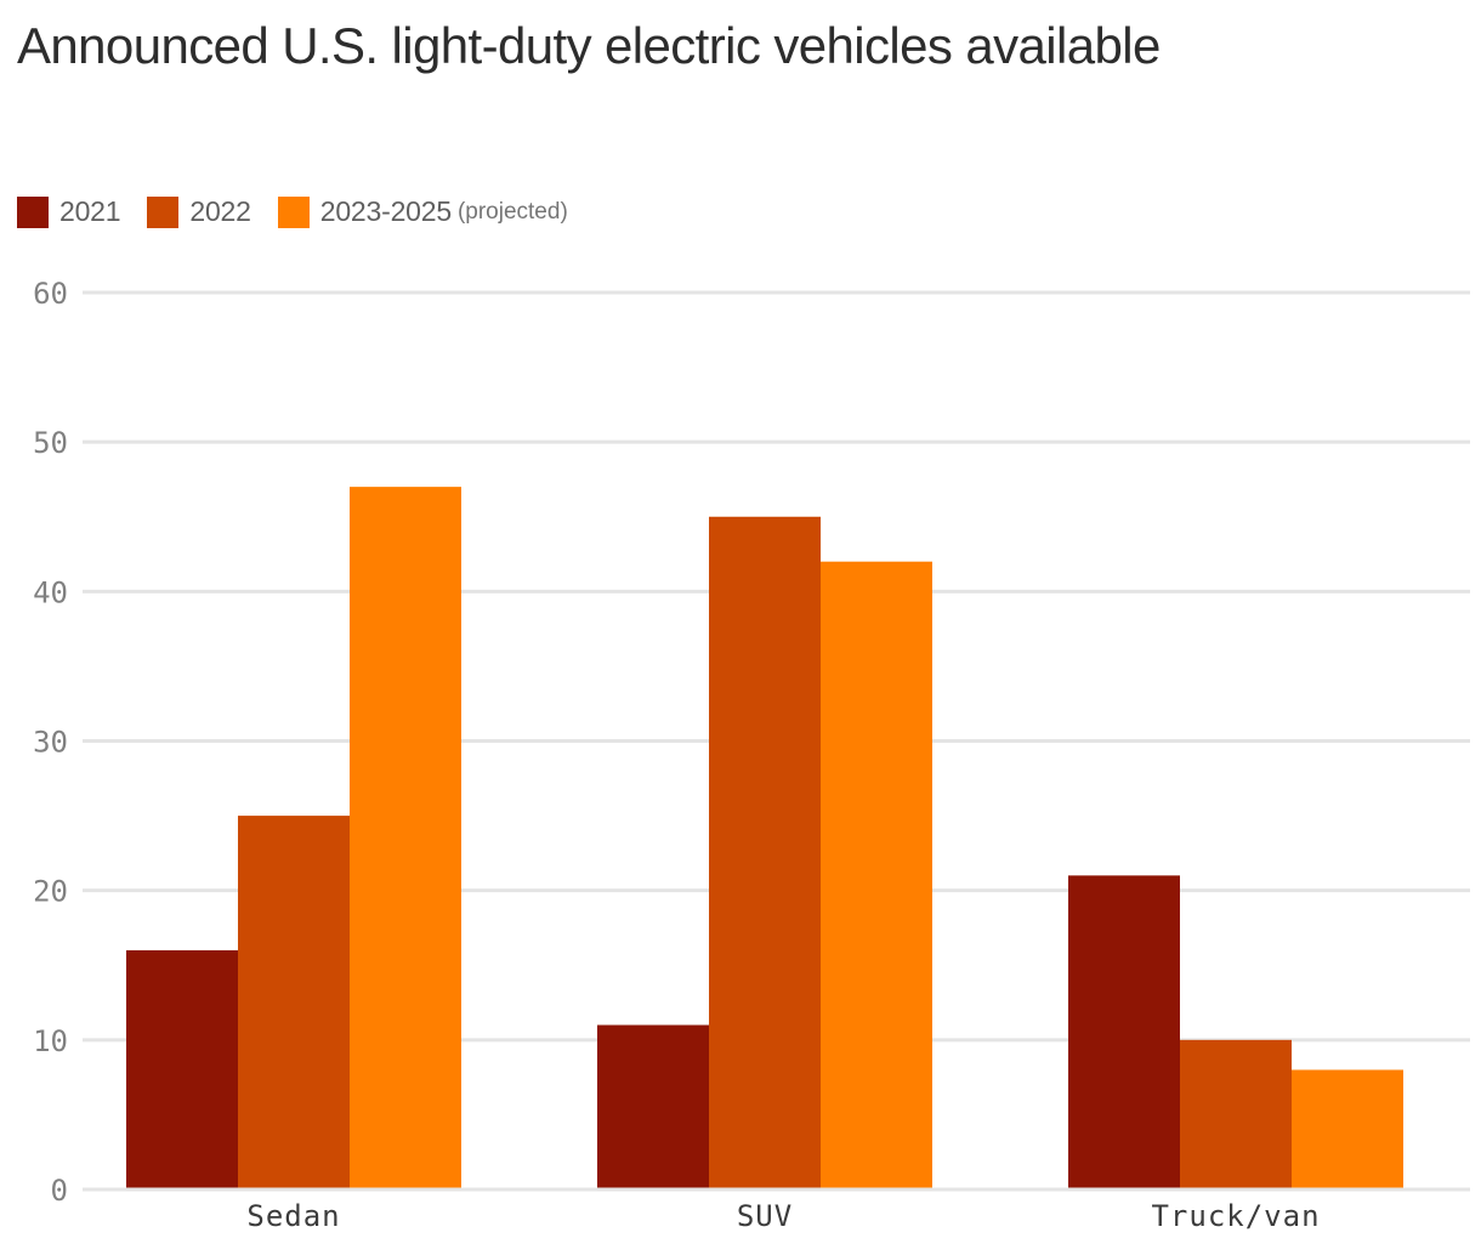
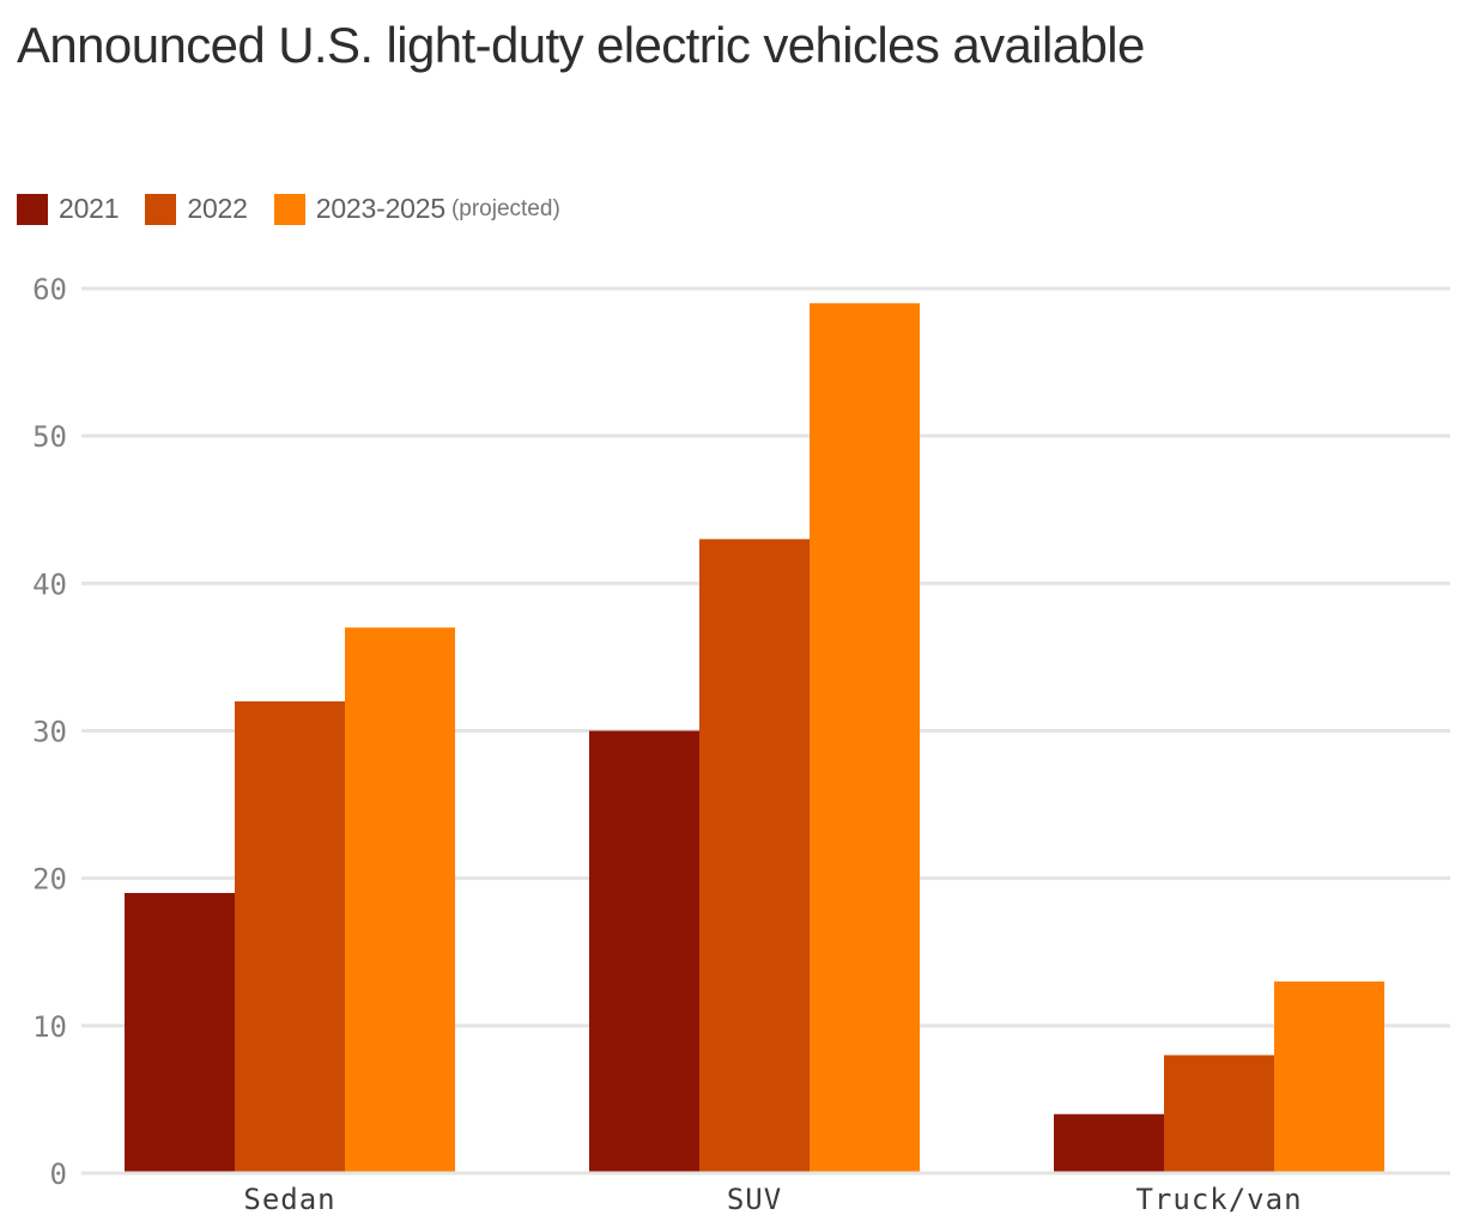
2021/Sedan: 16 -> 19
2022/Sedan: 25 -> 32
2023-2025 (projected)/Sedan: 47 -> 37
2021/SUV: 11 -> 30
2022/SUV: 45 -> 43
2023-2025 (projected)/SUV: 42 -> 59
2021/Truck/van: 21 -> 4
2022/Truck/van: 10 -> 8
2023-2025 (projected)/Truck/van: 8 -> 13
